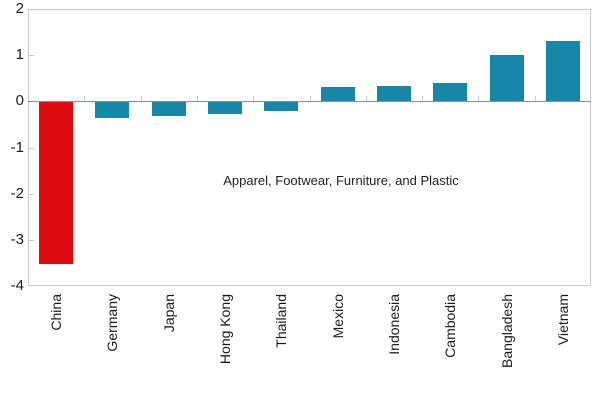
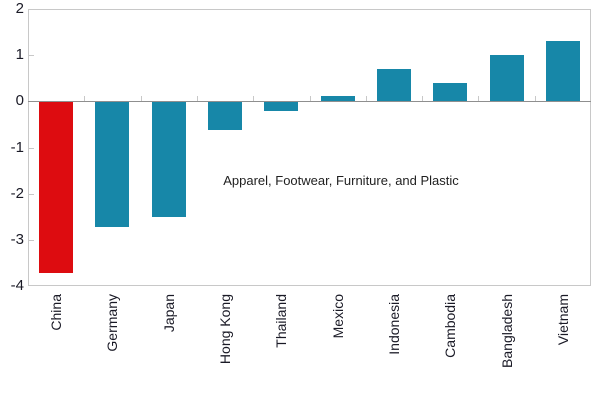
China: -3.5 -> -3.7
Germany: -0.3 -> -2.7
Japan: -0.3 -> -2.5
Hong Kong: -0.2 -> -0.6
Mexico: 0.3 -> 0.1
Indonesia: 0.3 -> 0.7
